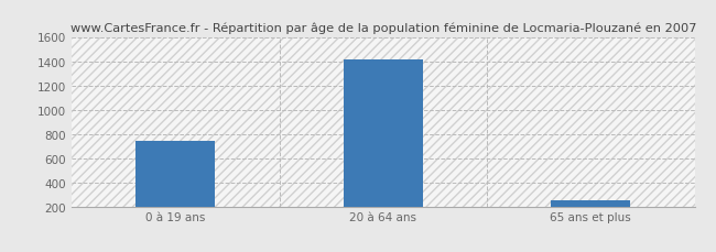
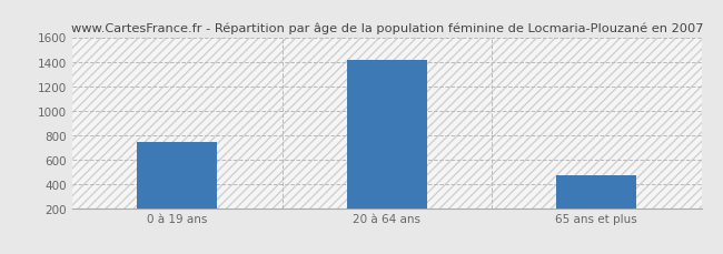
65 ans et plus: 260 -> 470
